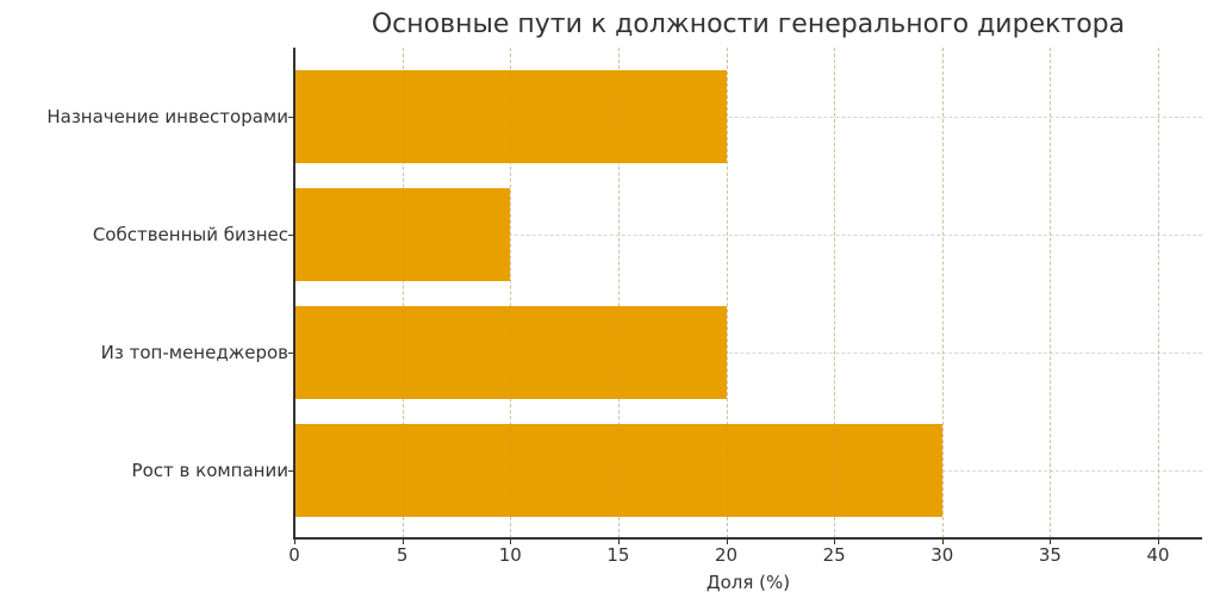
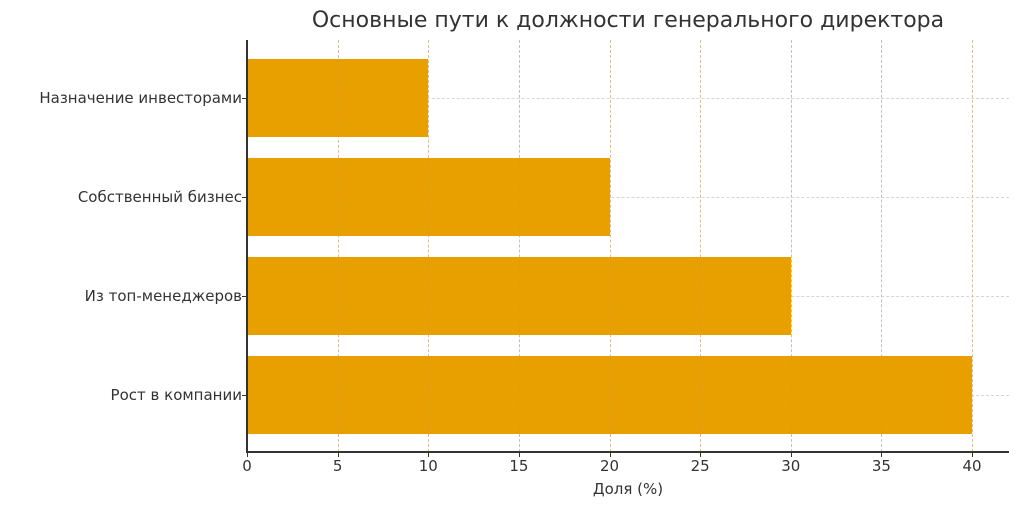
Рост в компании: 30 -> 40
Из топ-менеджеров: 20 -> 30
Собственный бизнес: 10 -> 20
Назначение инвесторами: 20 -> 10
